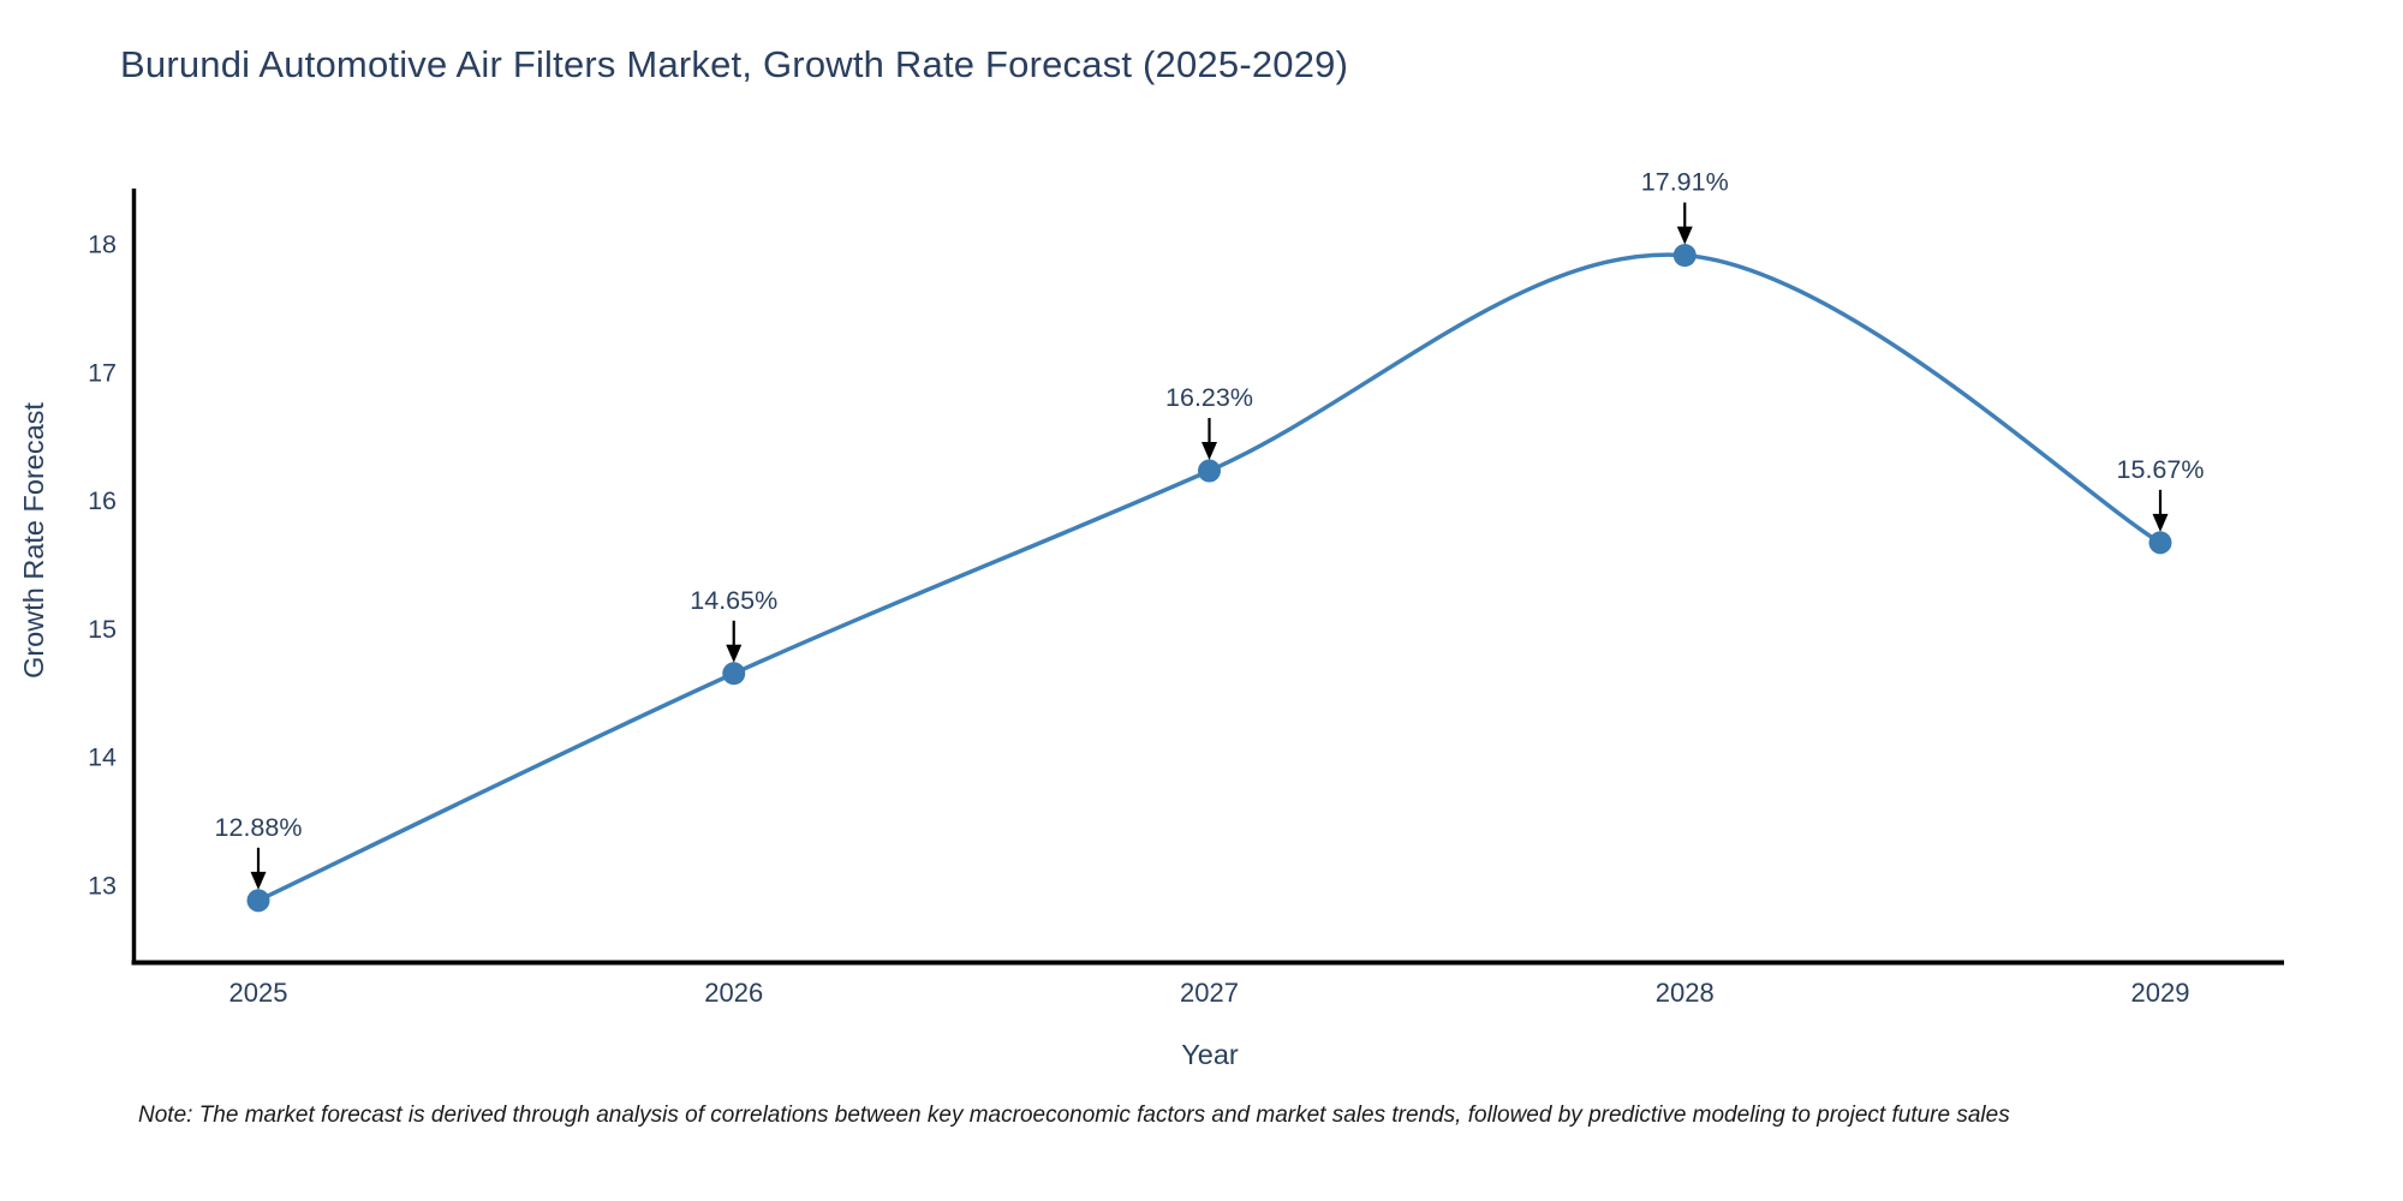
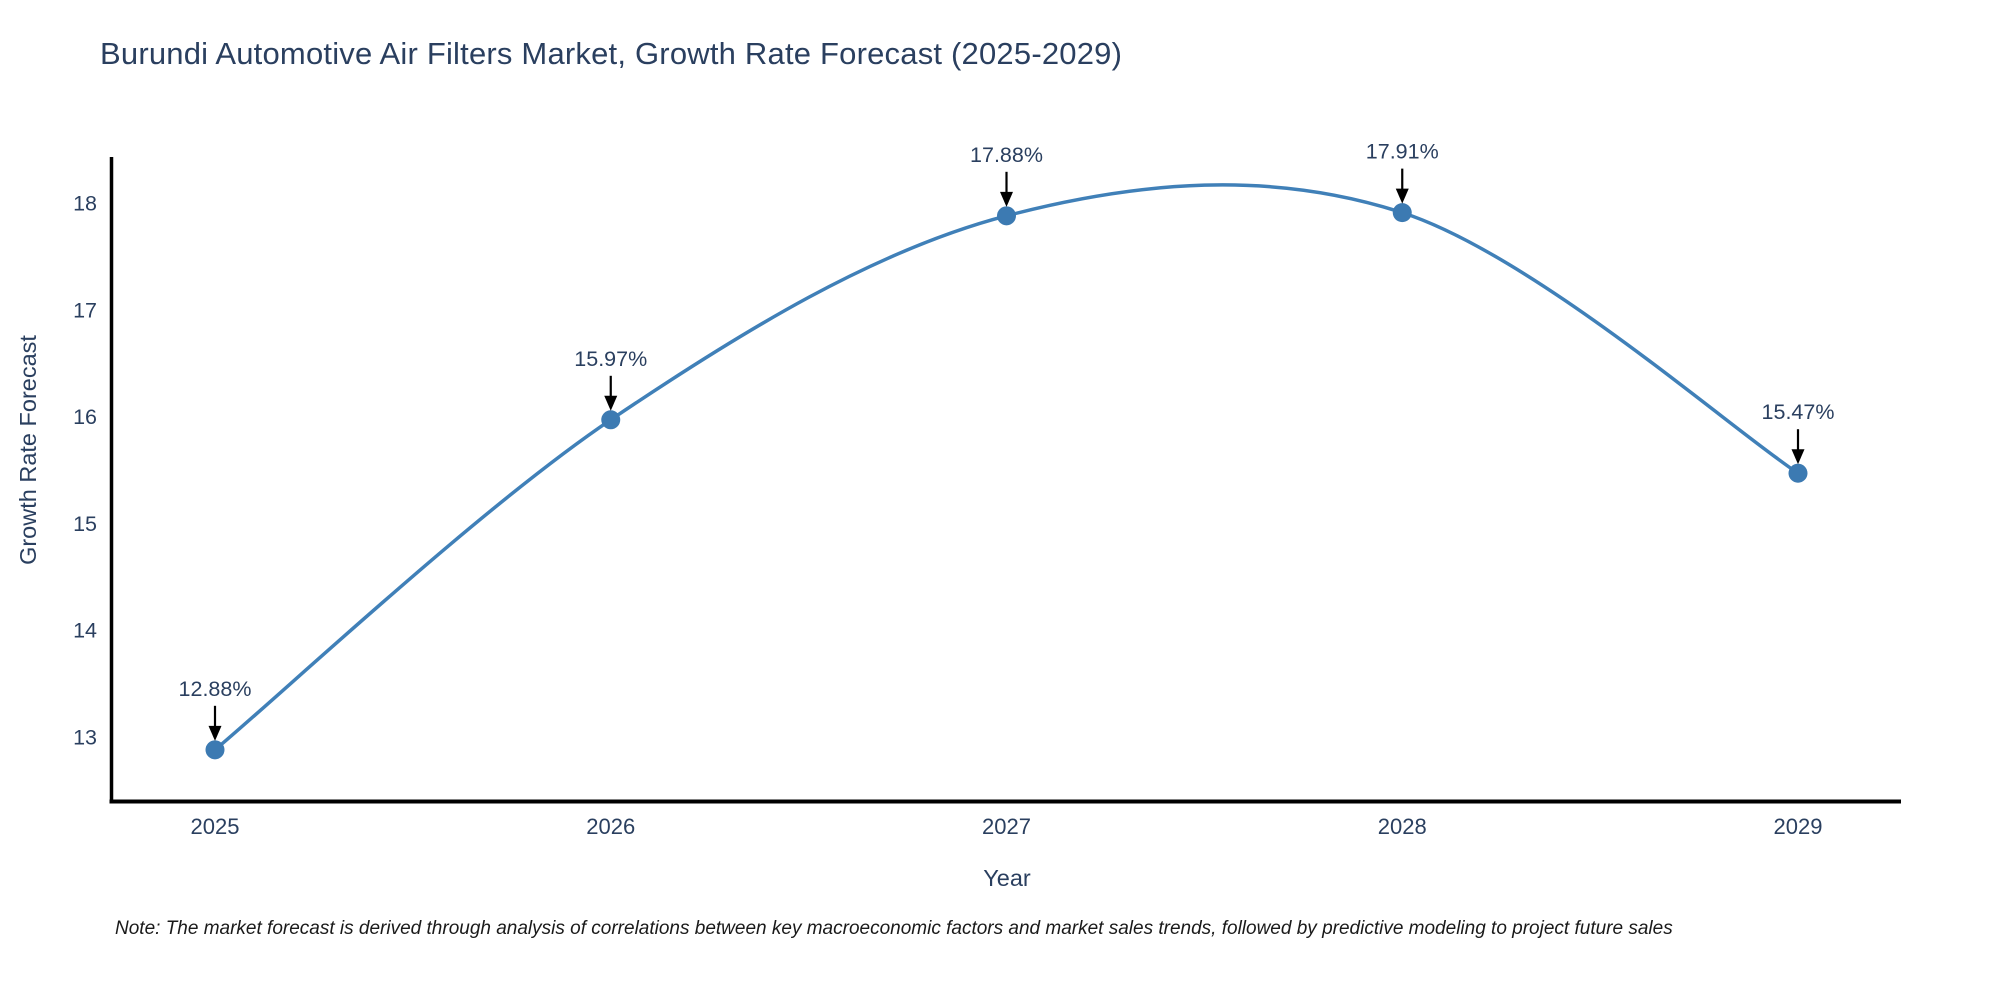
2026: 14.65% -> 15.97%
2027: 16.23% -> 17.88%
2029: 15.67% -> 15.47%
